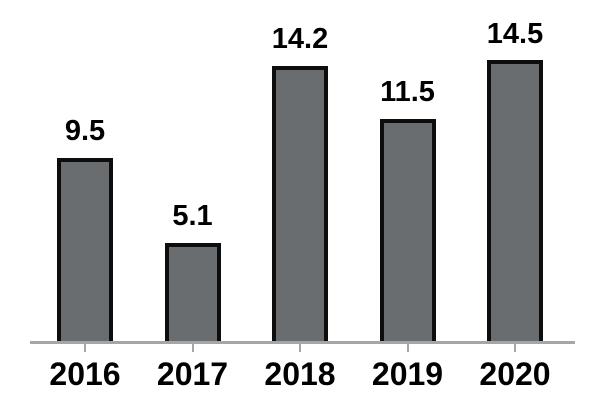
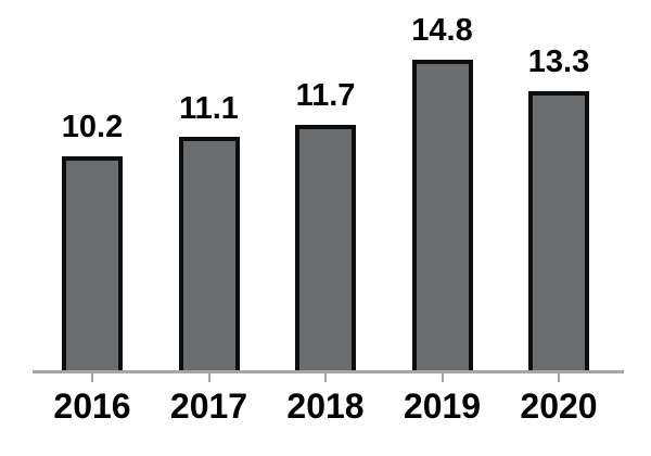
2016: 9.5 -> 10.2
2017: 5.1 -> 11.1
2018: 14.2 -> 11.7
2019: 11.5 -> 14.8
2020: 14.5 -> 13.3
